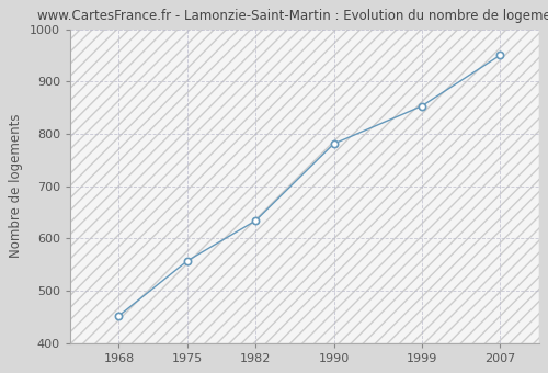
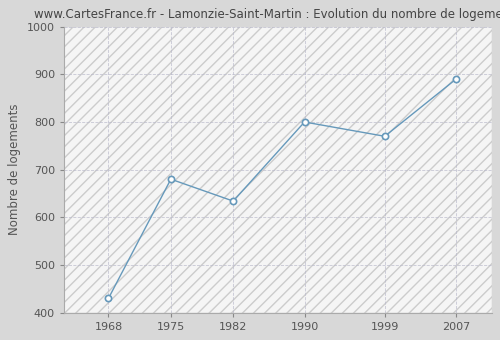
1968: 452 -> 430
1975: 557 -> 680
1990: 781 -> 800
1999: 853 -> 770
2007: 950 -> 890
